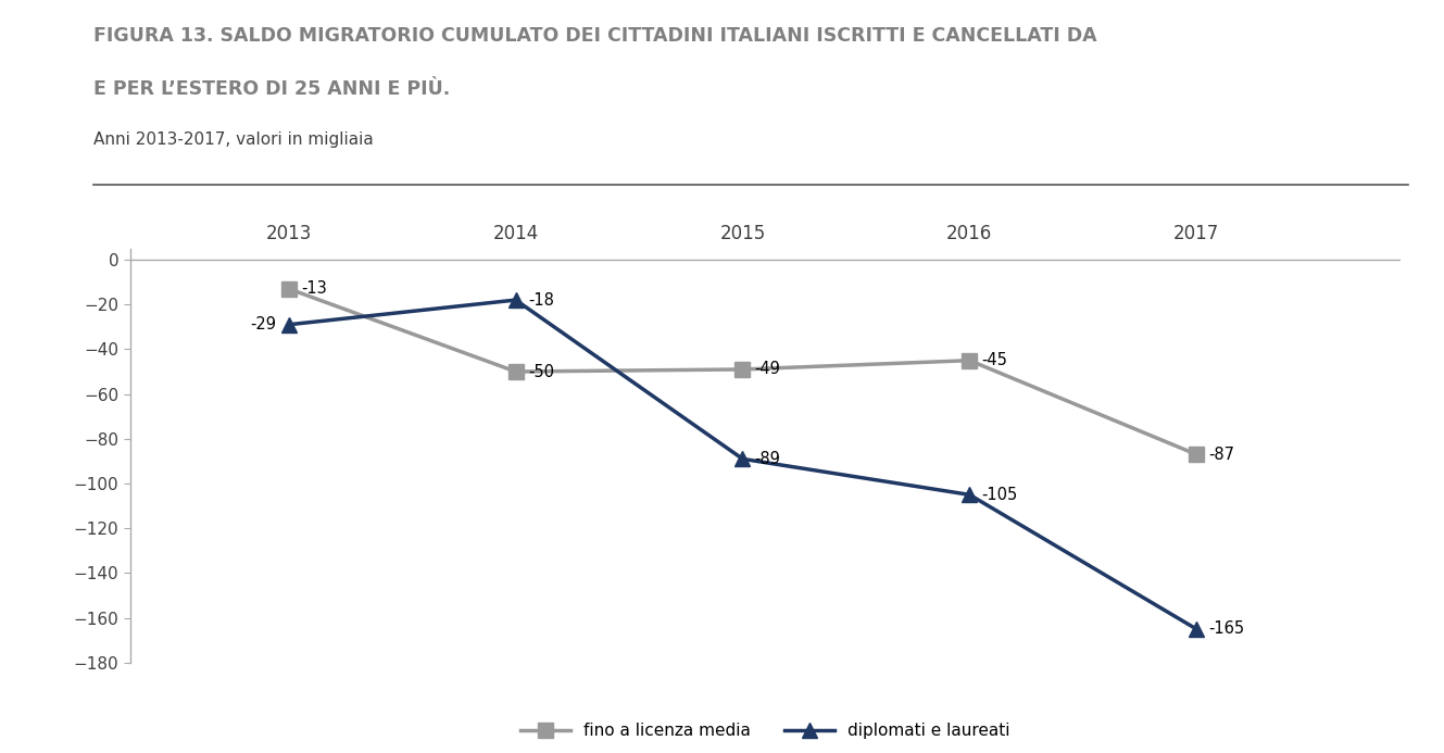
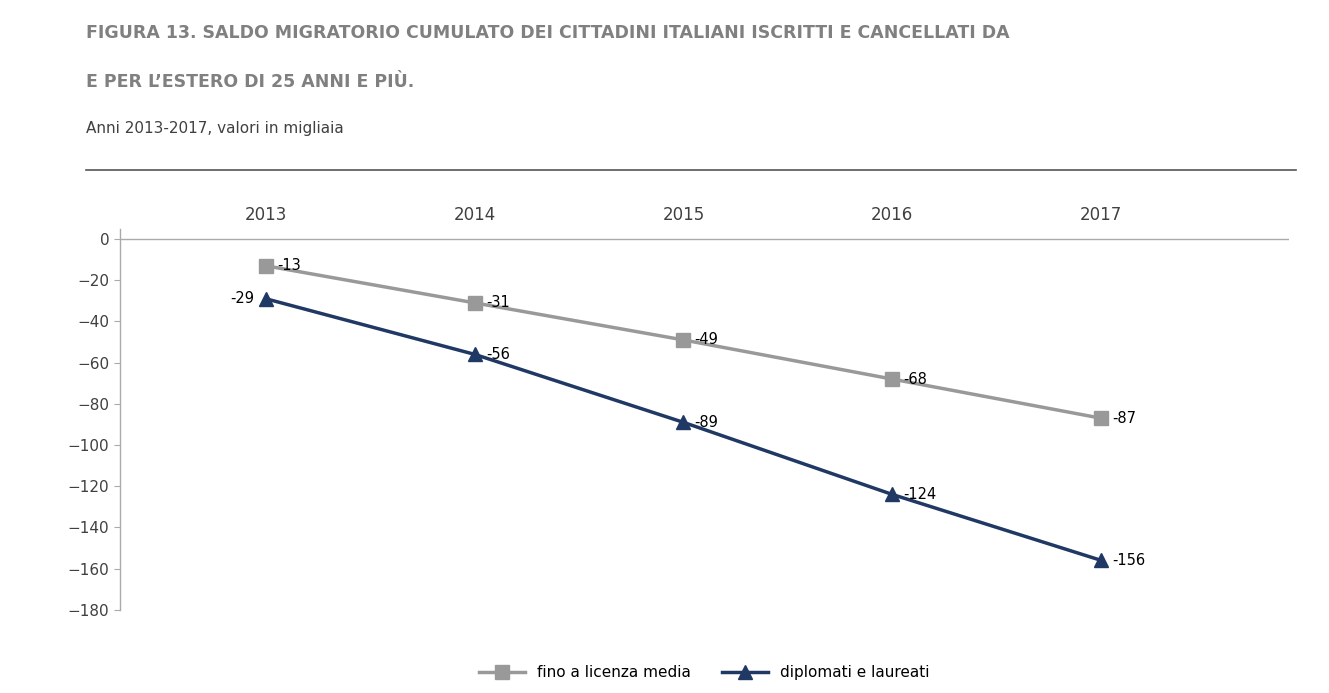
fino a licenza media/2014: -50 -> -31
diplomati e laureati/2014: -18 -> -56
fino a licenza media/2016: -45 -> -68
diplomati e laureati/2016: -105 -> -124
diplomati e laureati/2017: -165 -> -156
